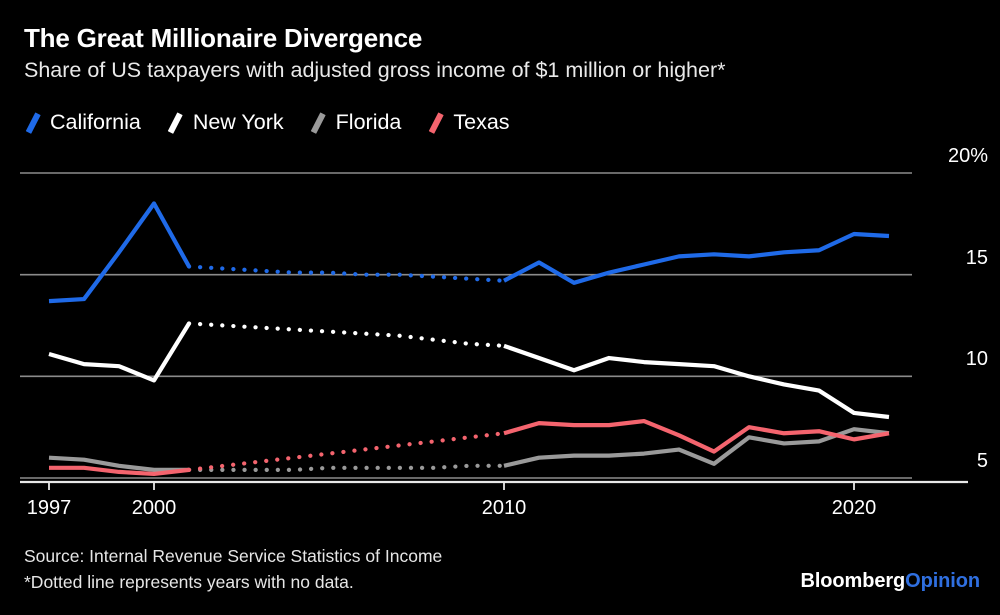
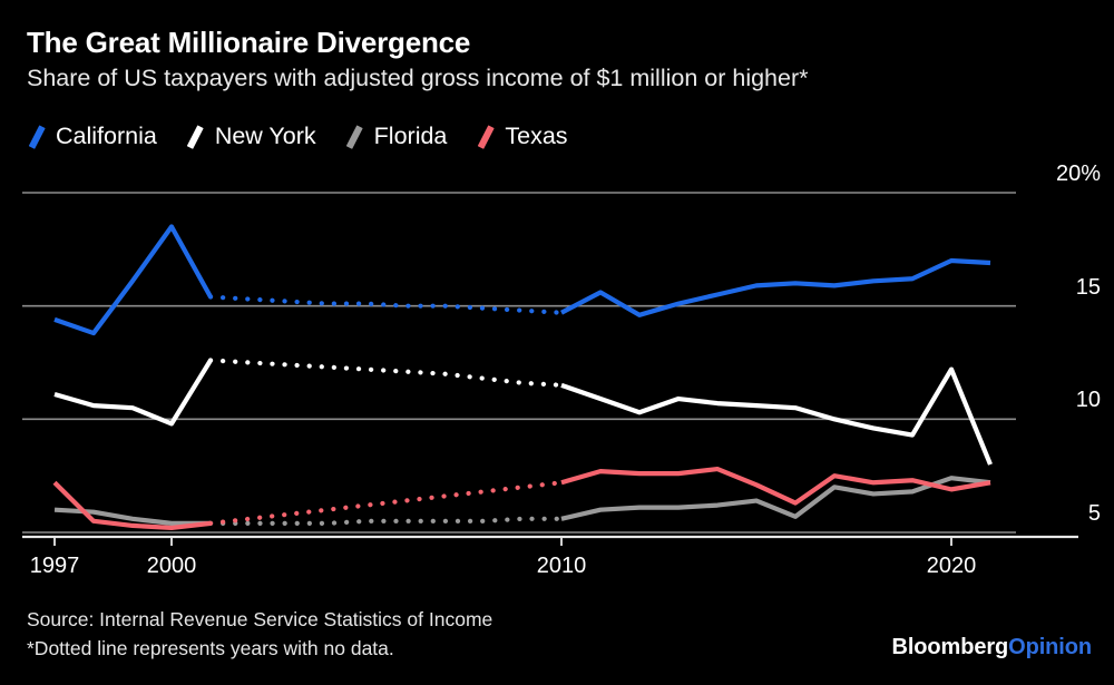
California/1997: 13.7% -> 14.4%
Texas/1997: 5.5% -> 7.2%
New York/2020: 8.2% -> 12.2%
